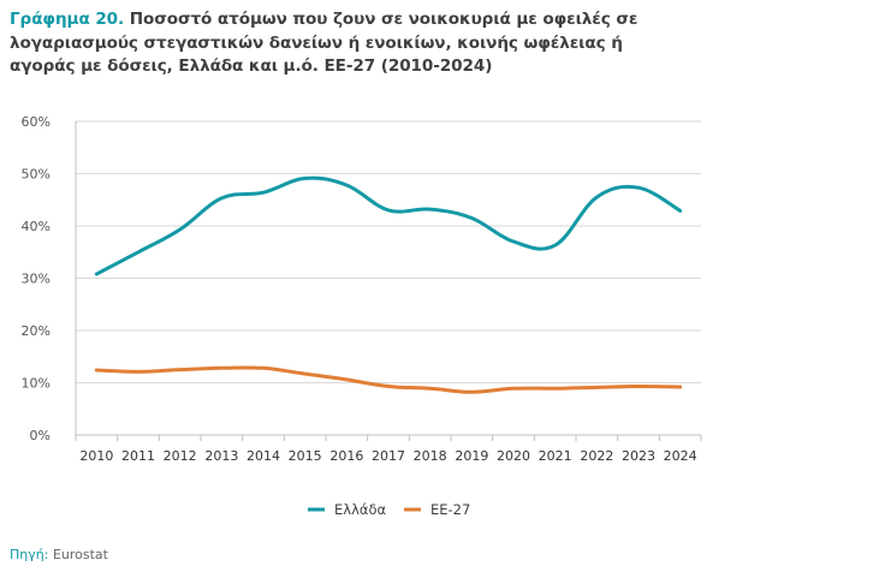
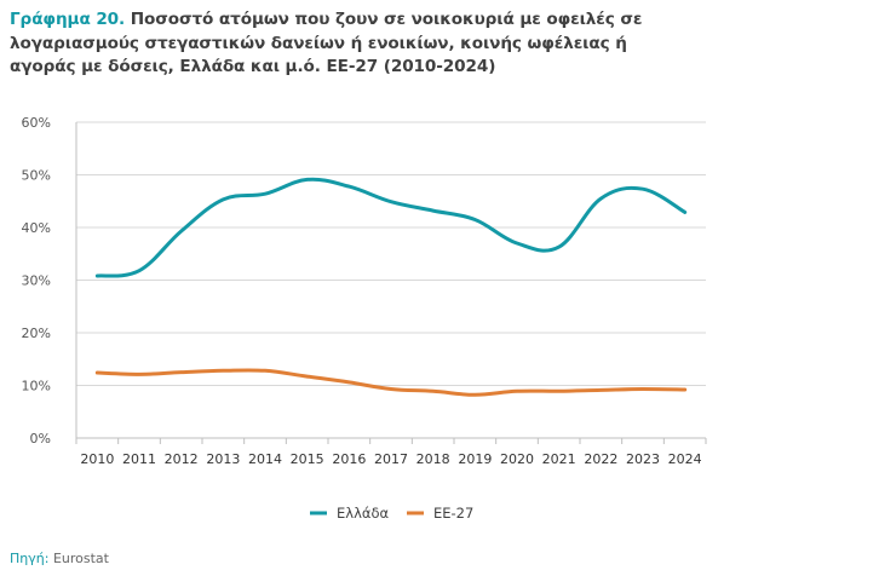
Ελλάδα/2011: 35% -> 32%
Ελλάδα/2017: 43% -> 45%
